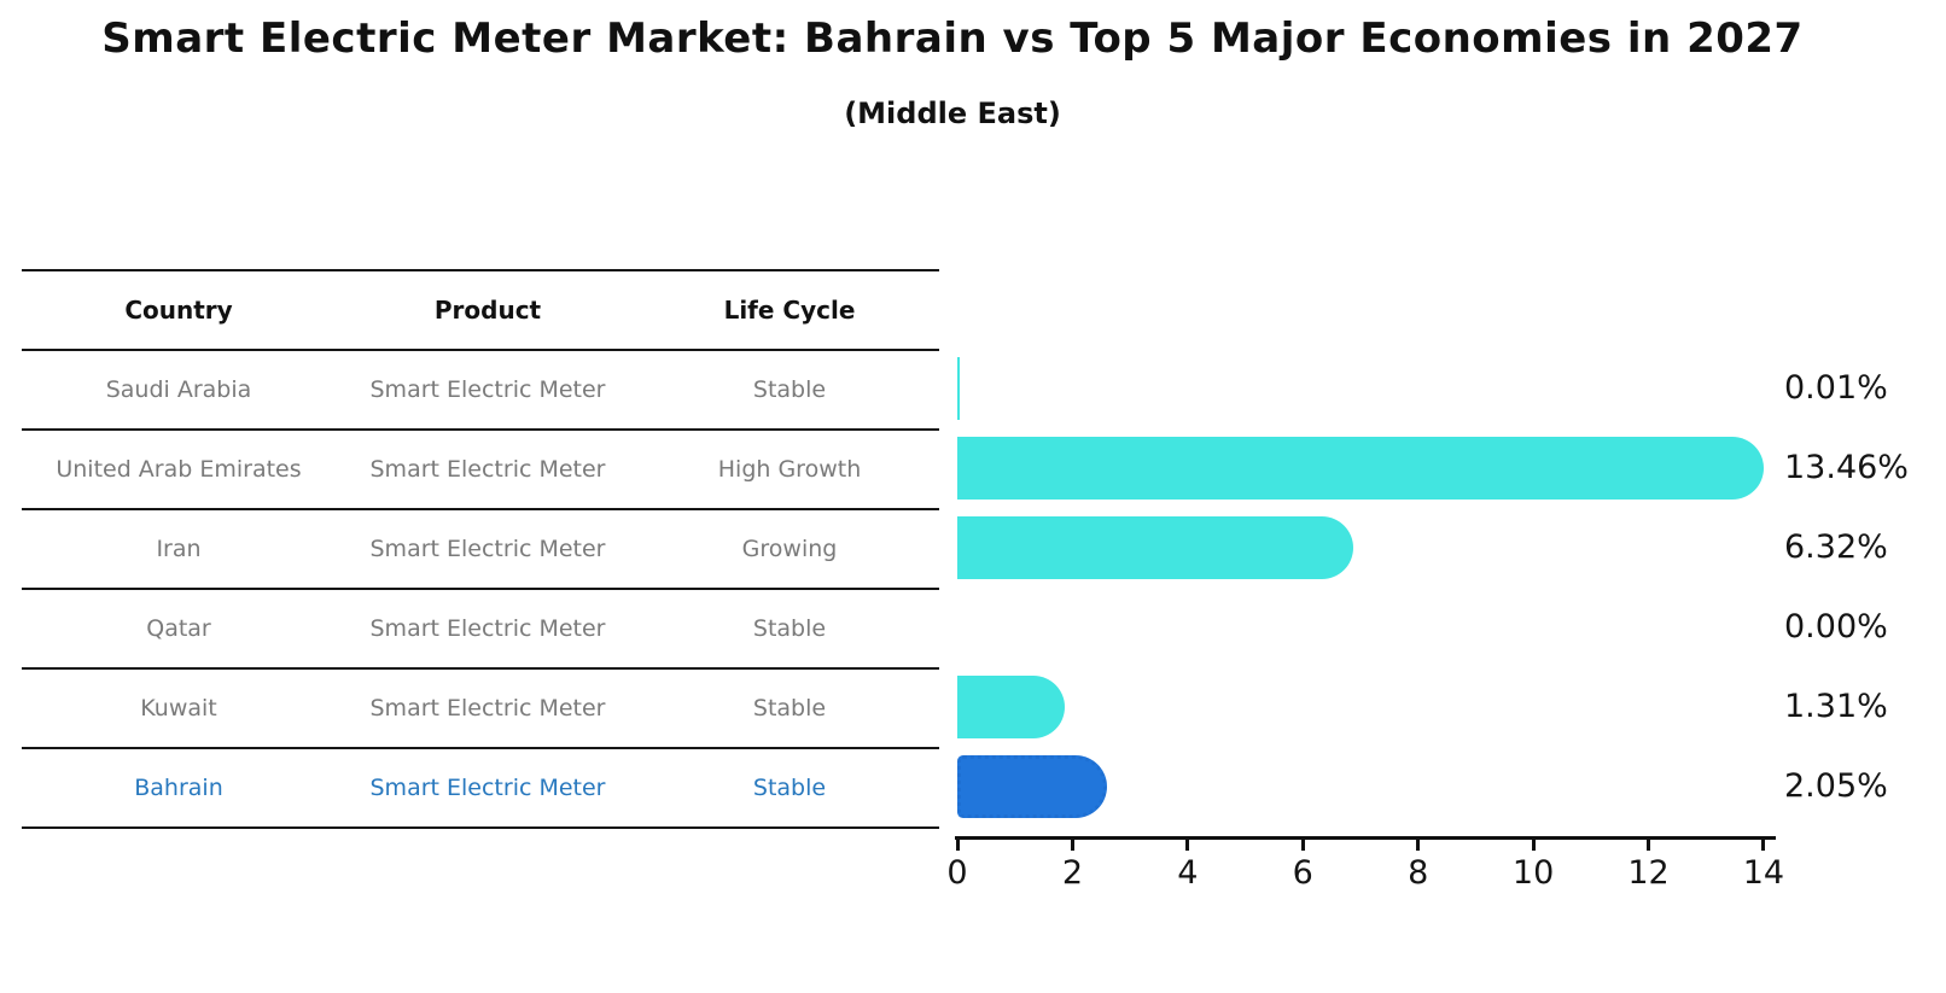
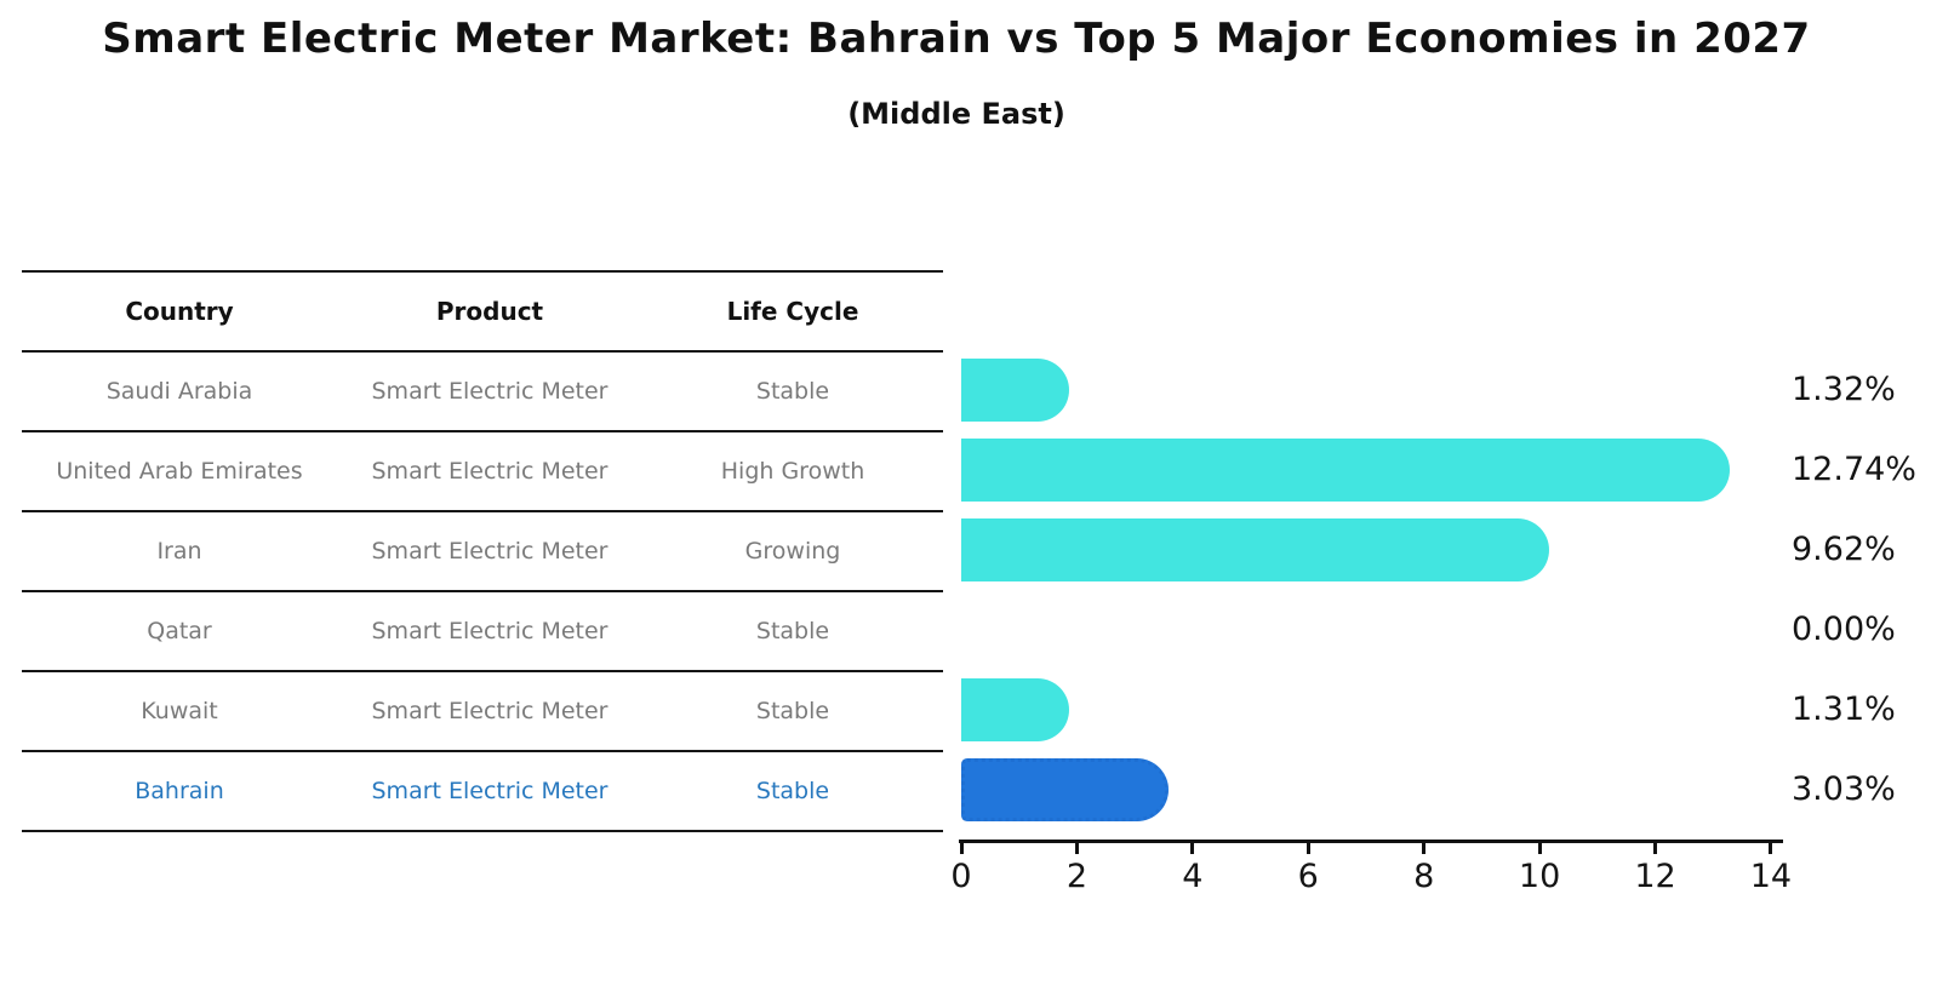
Saudi Arabia: 0.01% -> 1.32%
United Arab Emirates: 13.46% -> 12.74%
Iran: 6.32% -> 9.62%
Bahrain: 2.05% -> 3.03%
